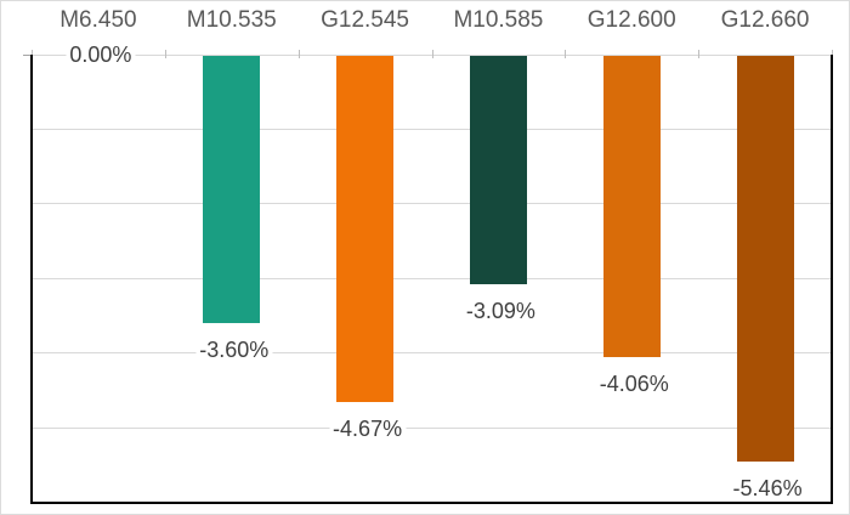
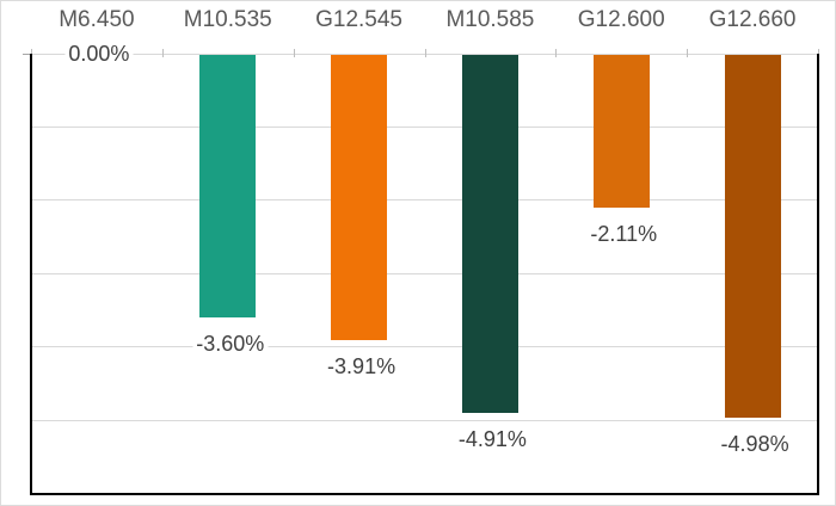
G12.545: -4.67% -> -3.91%
M10.585: -3.09% -> -4.91%
G12.600: -4.06% -> -2.11%
G12.660: -5.46% -> -4.98%
